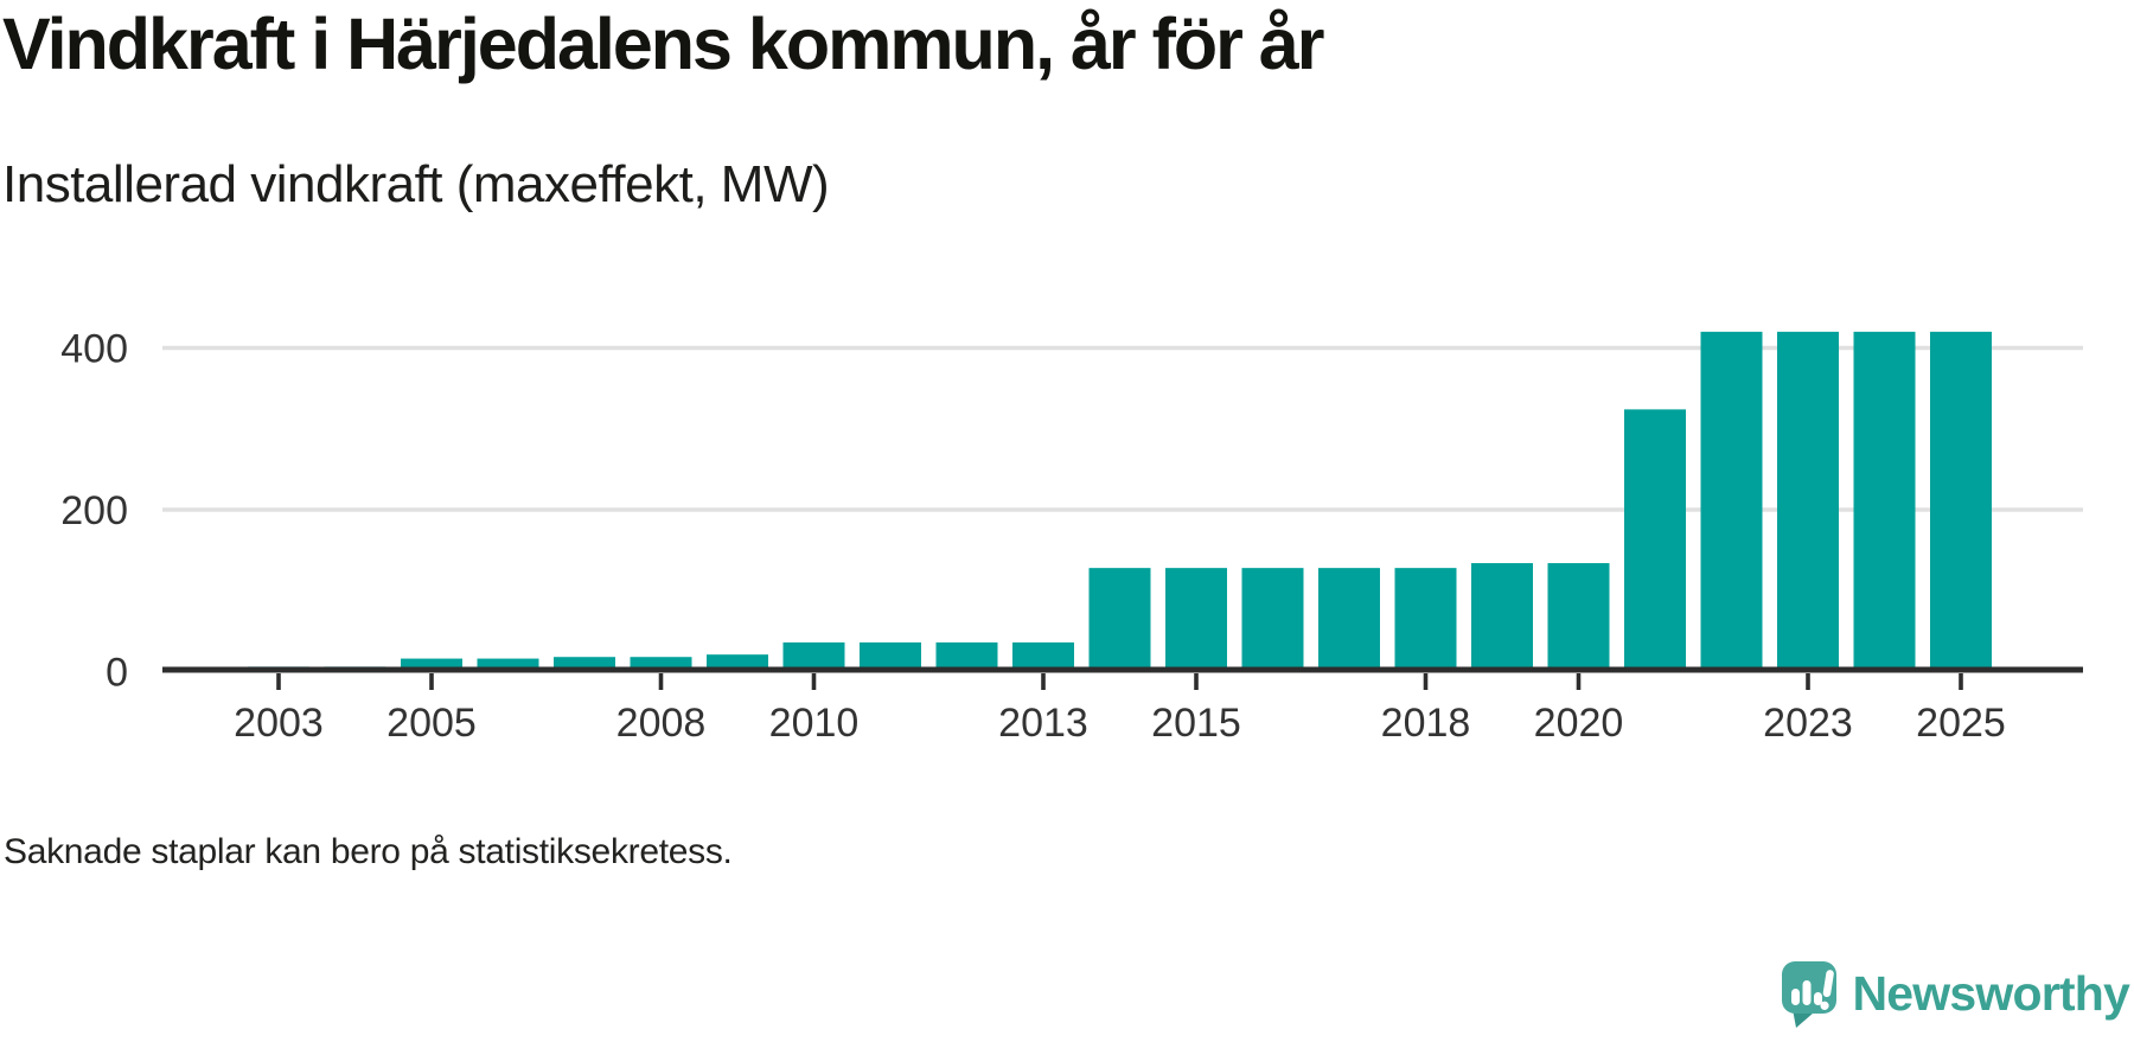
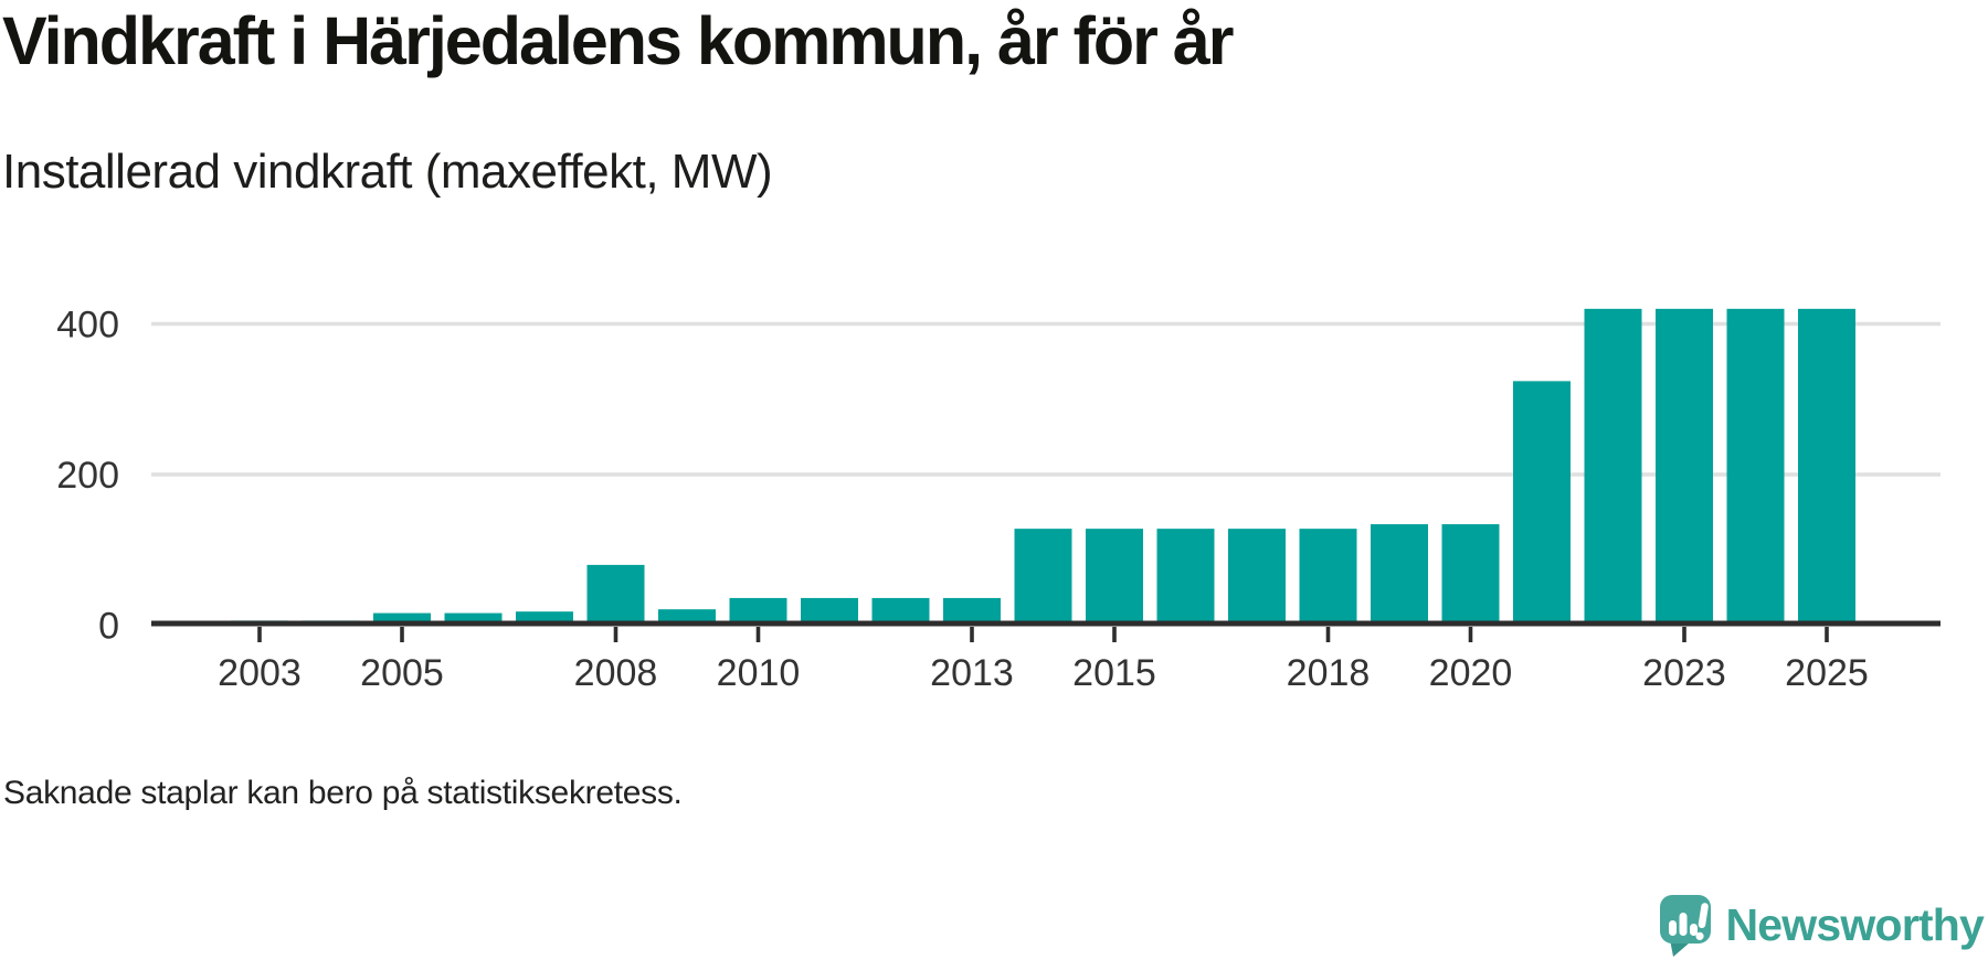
2008: 20 -> 80
